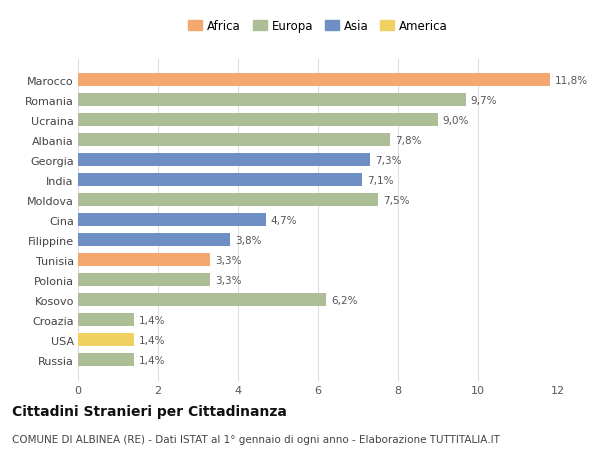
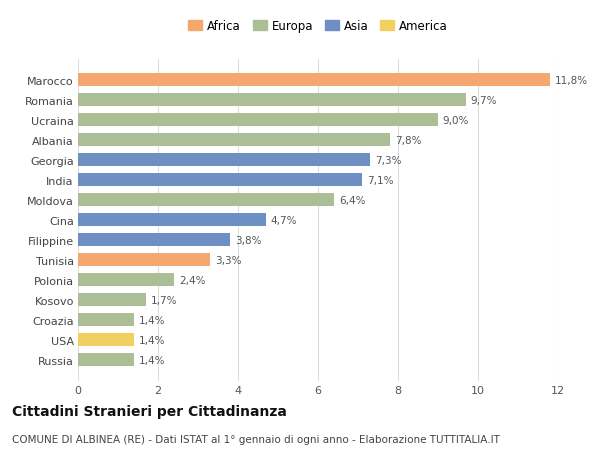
Moldova: 7,5% -> 6,4%
Polonia: 3,3% -> 2,4%
Kosovo: 6,2% -> 1,7%
